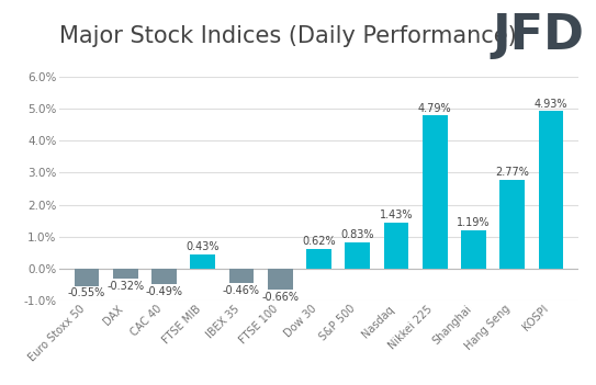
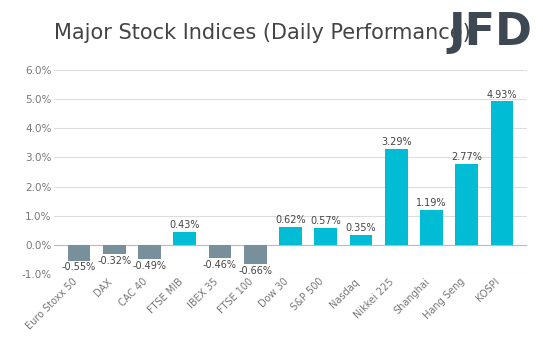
S&P 500: 0.83% -> 0.57%
Nasdaq: 1.43% -> 0.35%
Nikkei 225: 4.79% -> 3.29%
